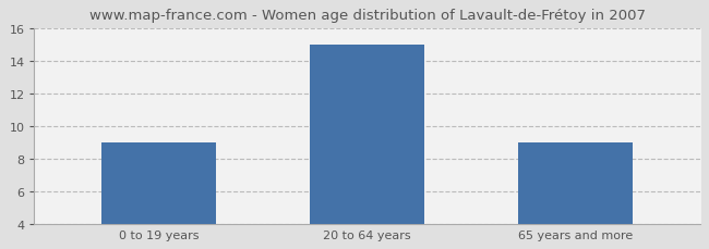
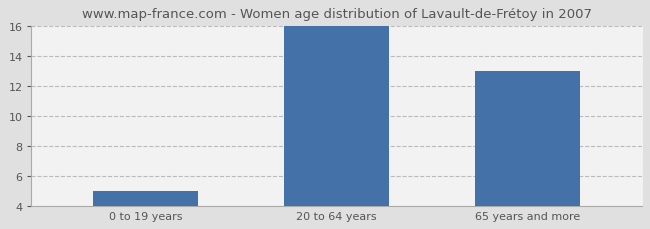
0 to 19 years: 9 -> 5
20 to 64 years: 15 -> 16
65 years and more: 9 -> 13
